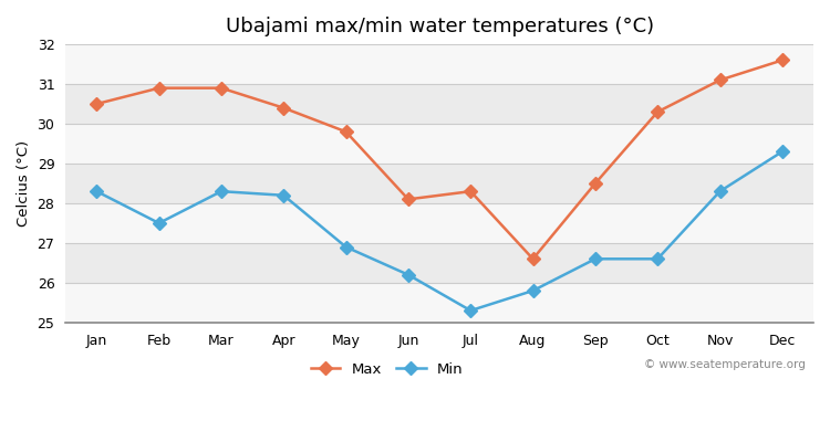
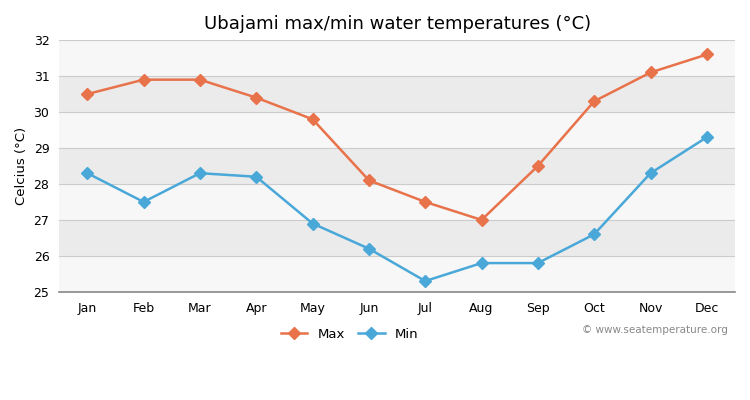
Max/Jul: 28.3 -> 27.5
Max/Aug: 26.6 -> 27.0
Min/Sep: 26.6 -> 25.8
